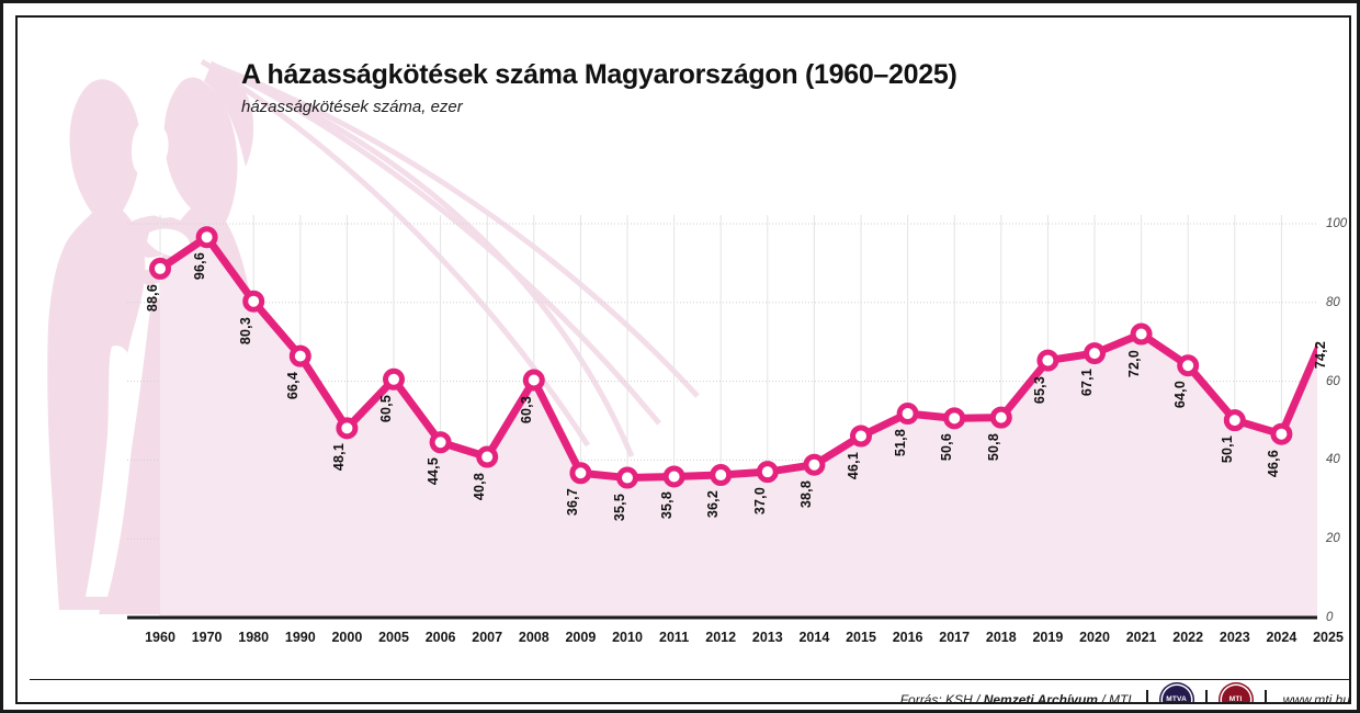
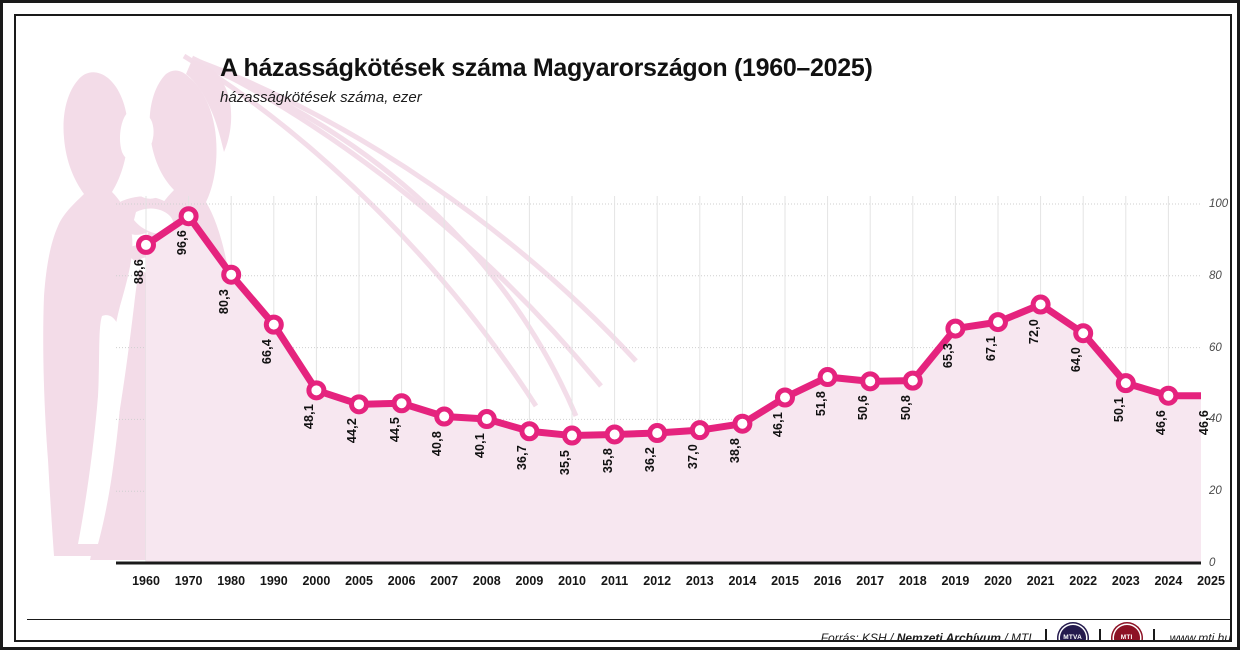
2005: 60,5 -> 44,2
2008: 60,3 -> 40,1
2025: 74,2 -> 46,6
